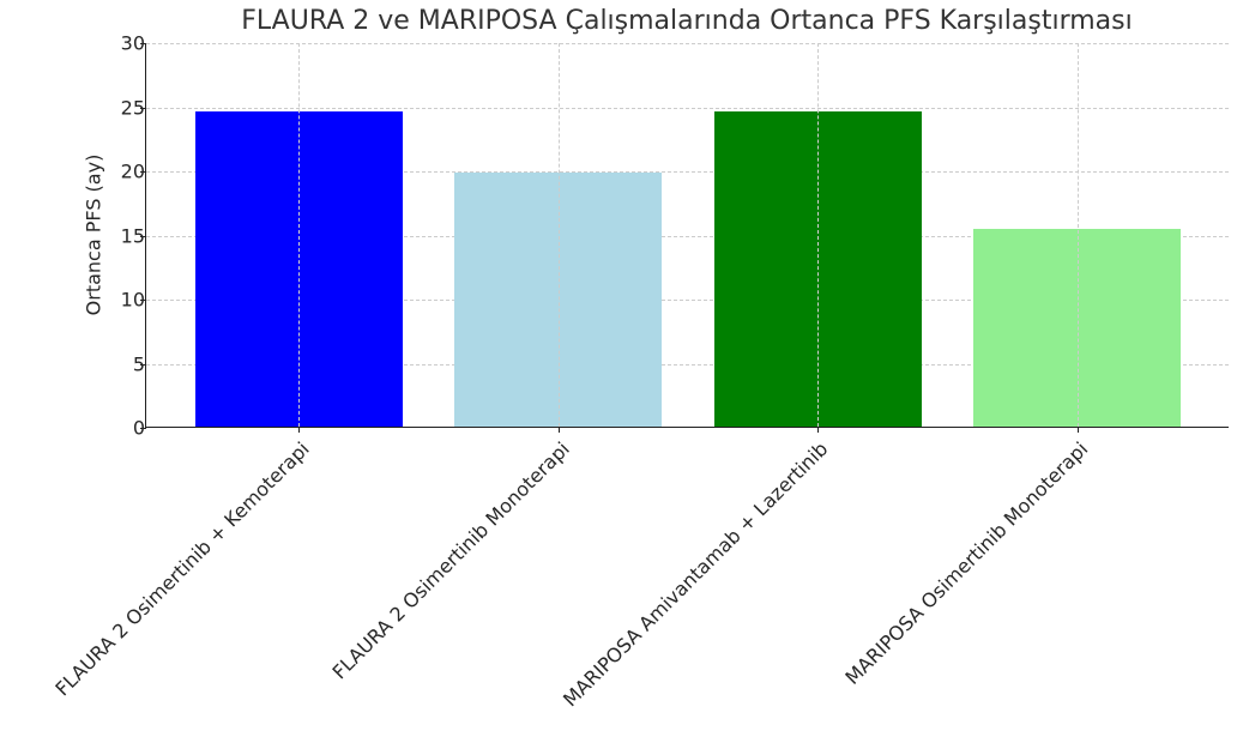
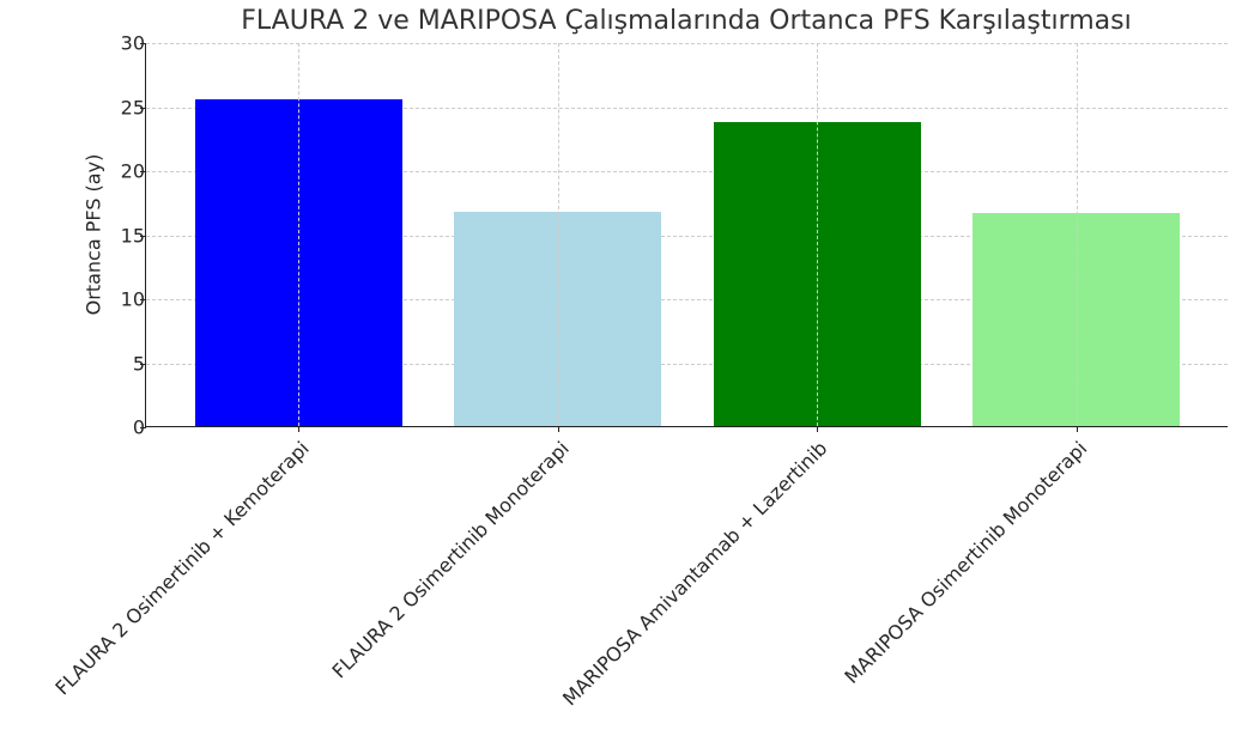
FLAURA 2 Osimertinib + Kemoterapi: 24.6 -> 25.5
FLAURA 2 Osimertinib Monoterapi: 19.8 -> 16.7
MARIPOSA Amivantamab + Lazertinib: 24.6 -> 23.7
MARIPOSA Osimertinib Monoterapi: 15.4 -> 16.6
